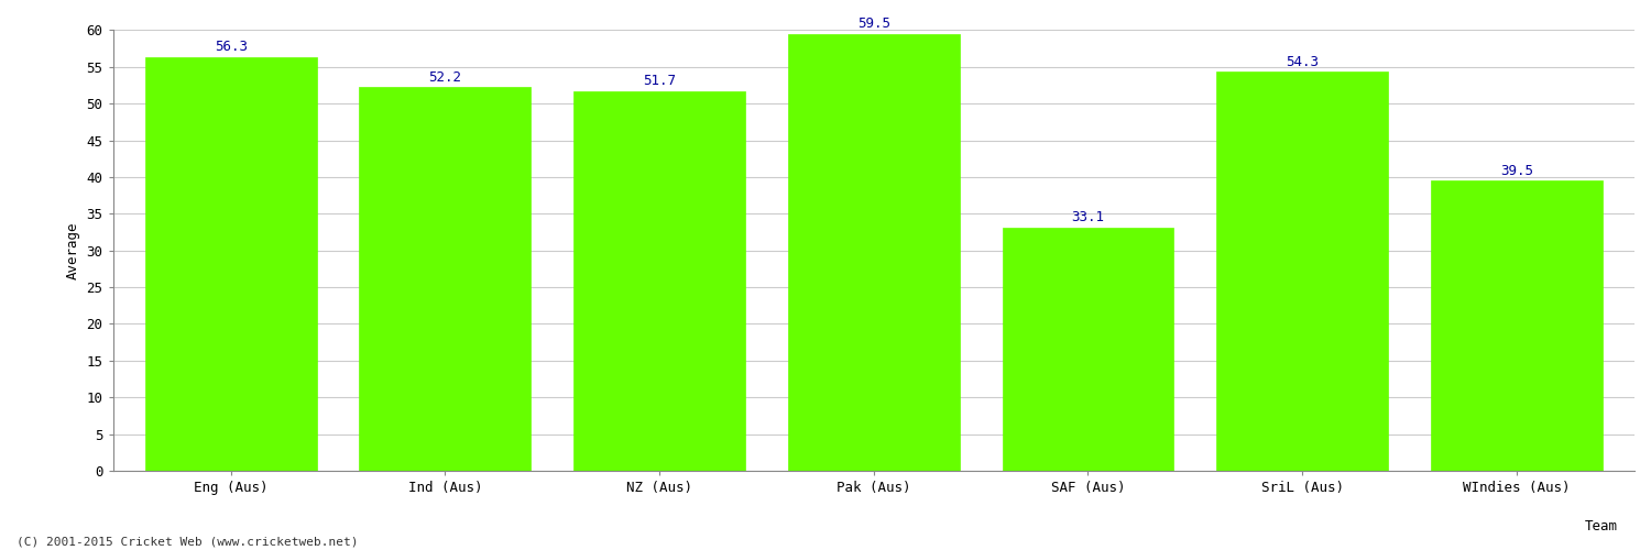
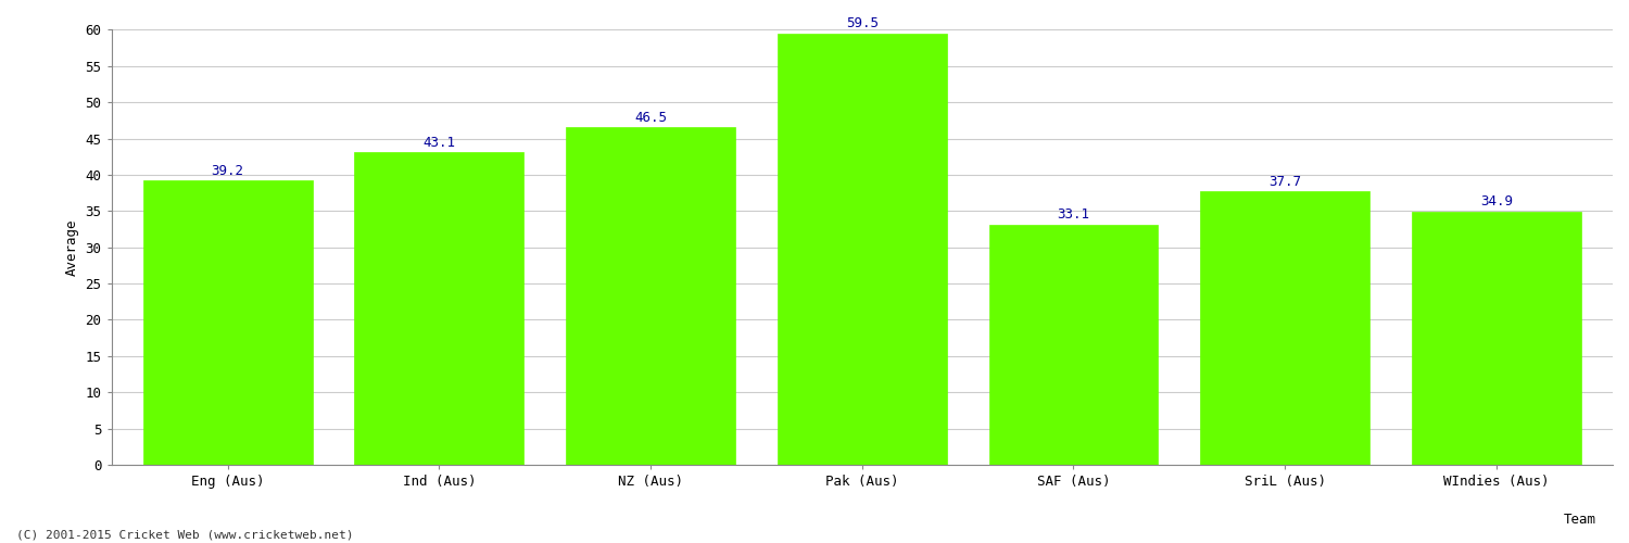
Eng (Aus): 56.3 -> 39.2
Ind (Aus): 52.2 -> 43.1
NZ (Aus): 51.7 -> 46.5
SriL (Aus): 54.3 -> 37.7
WIndies (Aus): 39.5 -> 34.9
